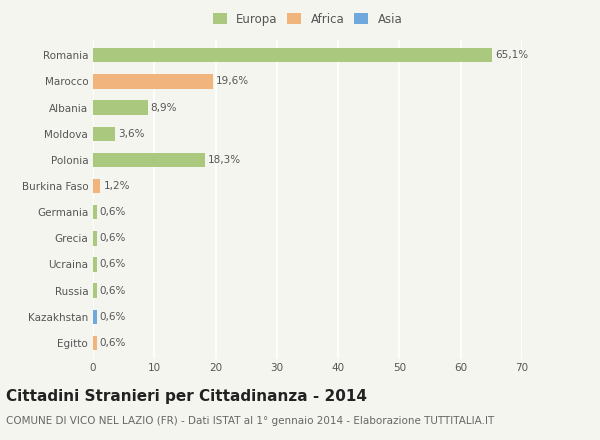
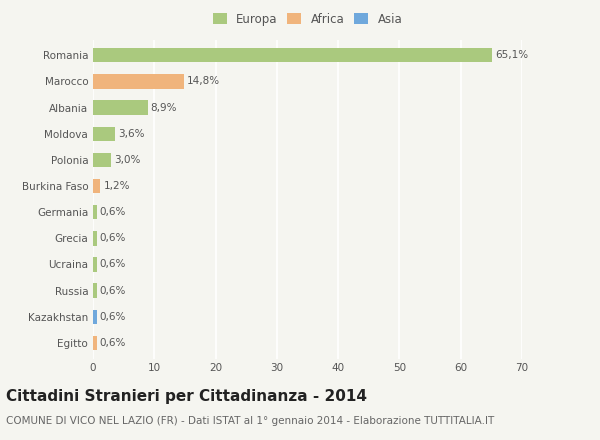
Marocco: 19,6% -> 14,8%
Polonia: 18,3% -> 3,0%
